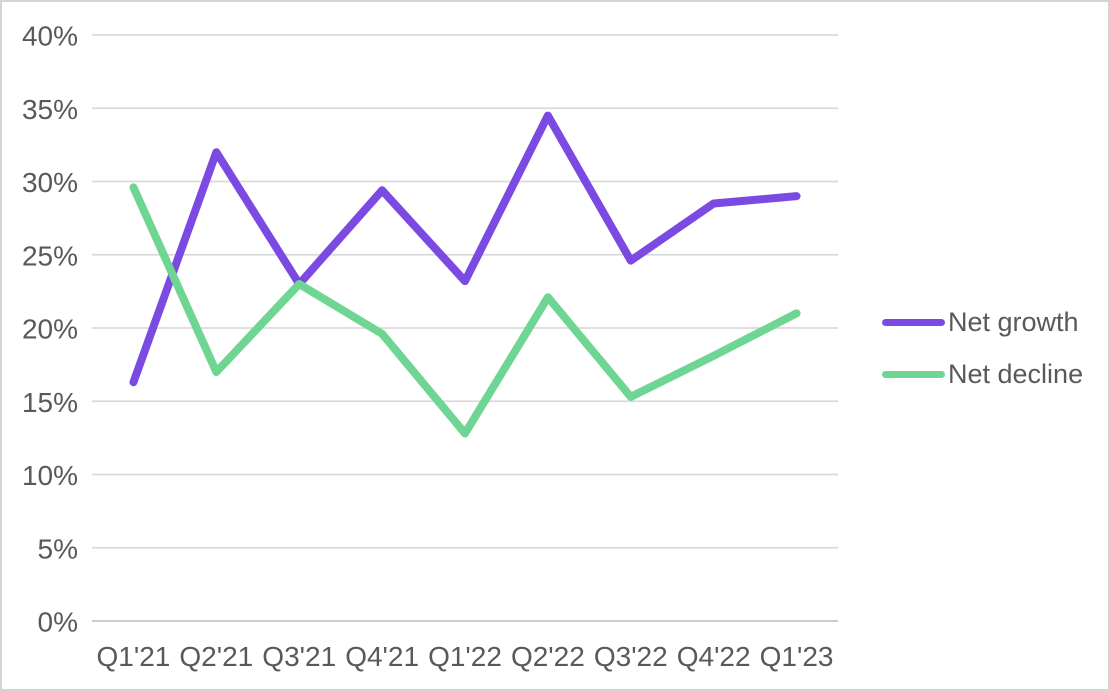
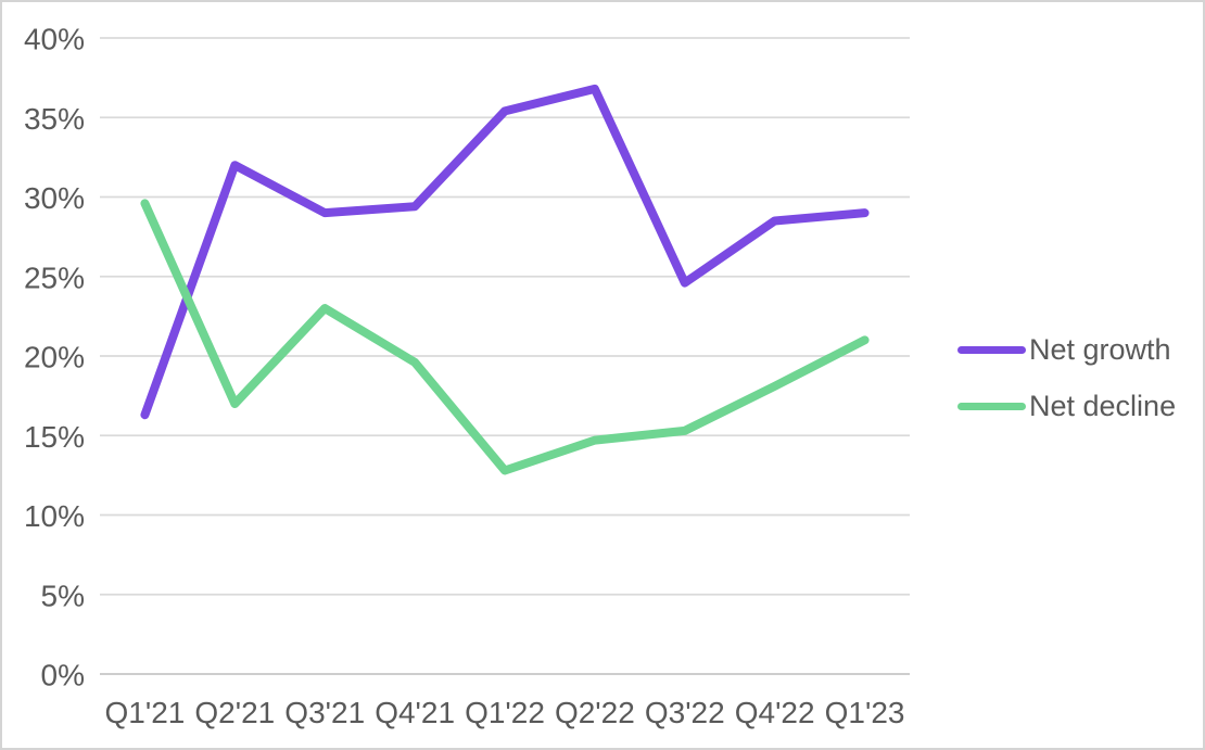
Net growth/Q3'21: 23.0% -> 29.0%
Net growth/Q1'22: 23.2% -> 35.4%
Net growth/Q2'22: 34.5% -> 36.8%
Net decline/Q2'22: 22.1% -> 14.7%
